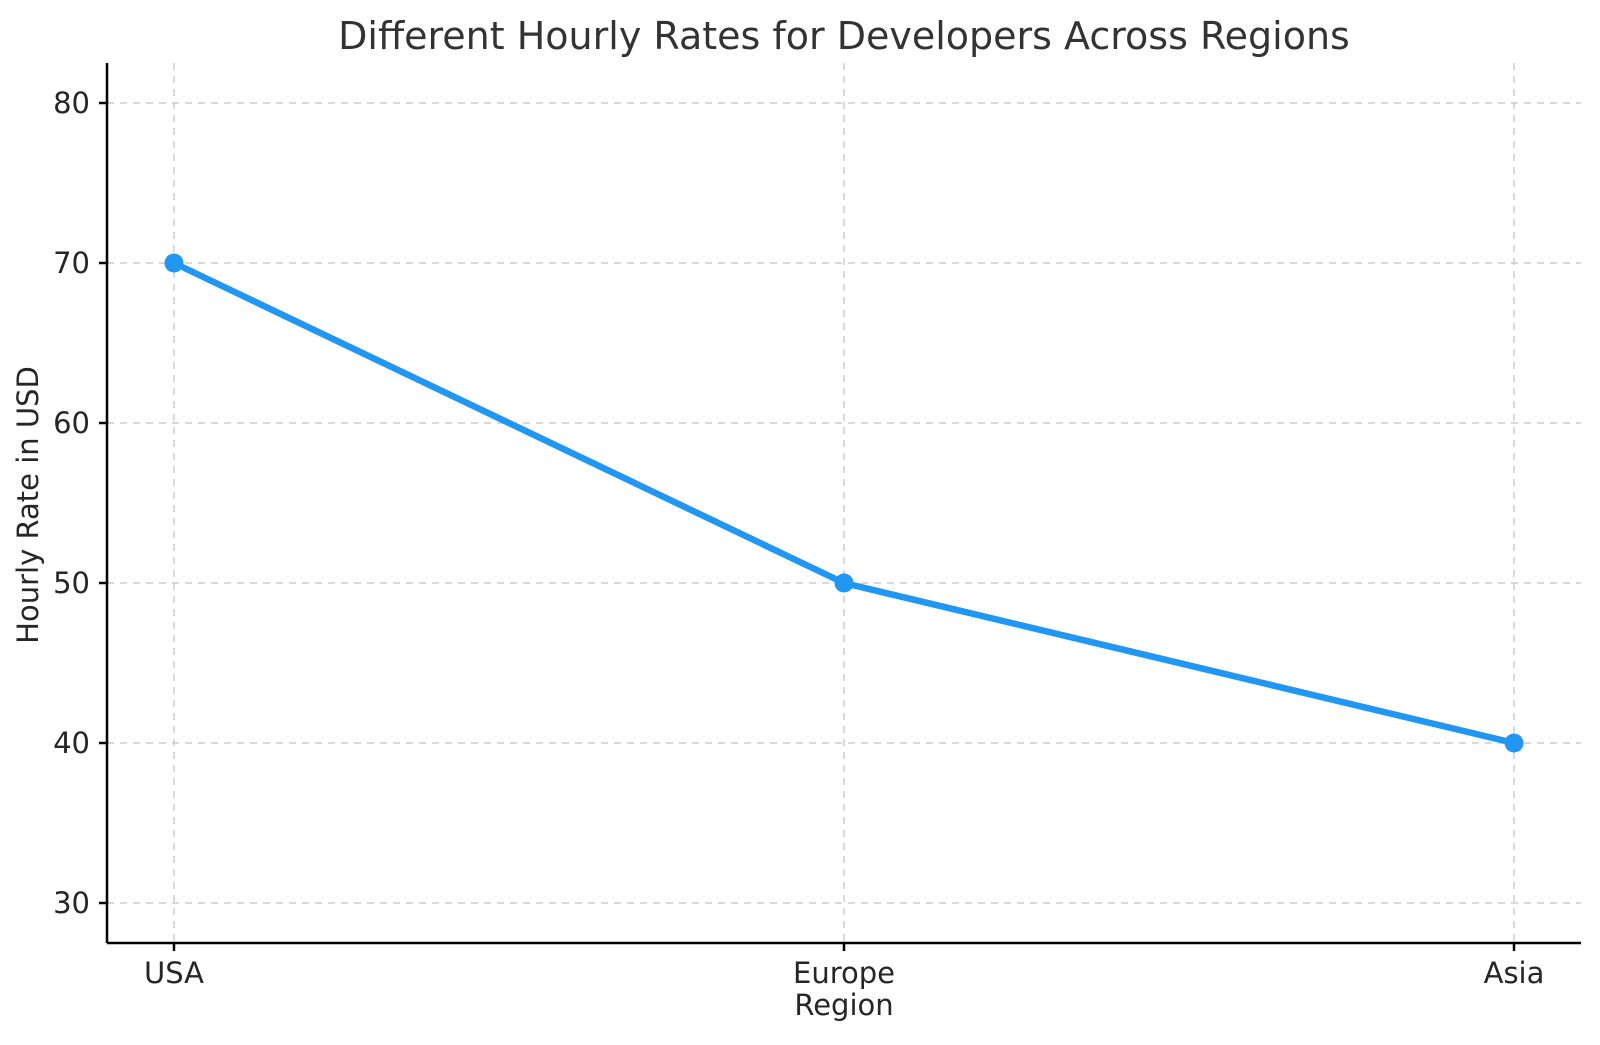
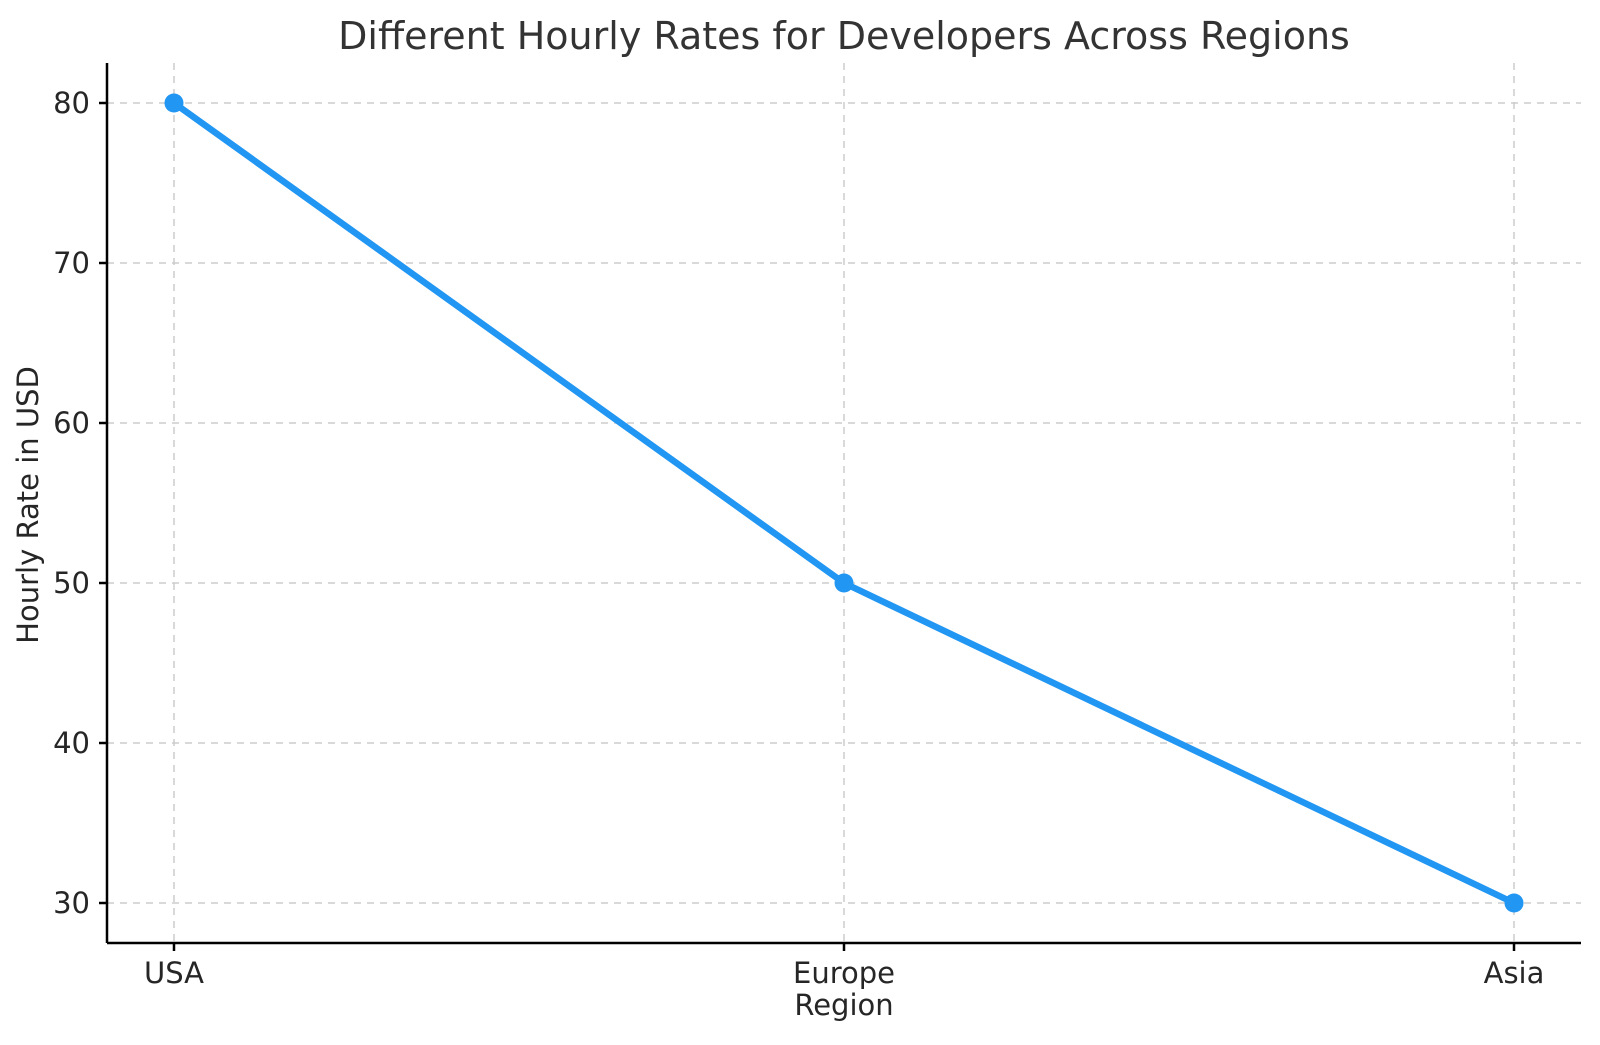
USA: 70 -> 80
Asia: 40 -> 30
